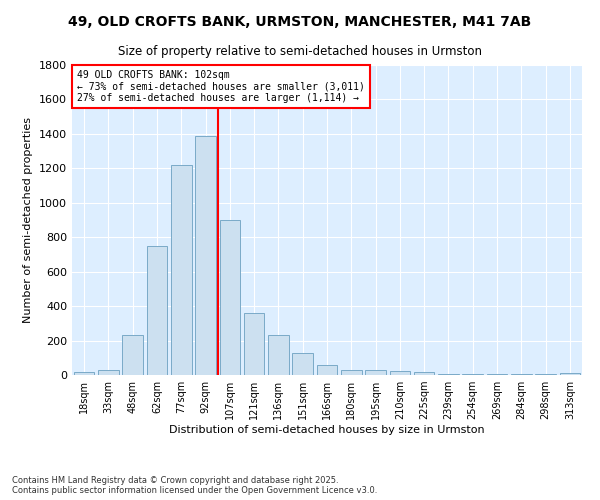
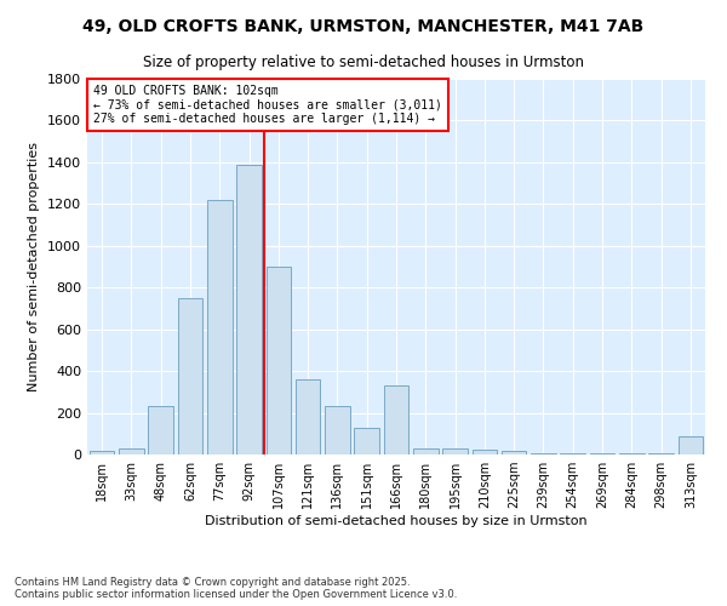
166sqm: 60 -> 330
313sqm: 10 -> 90
